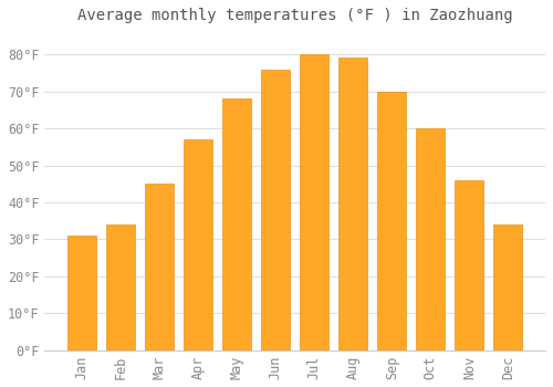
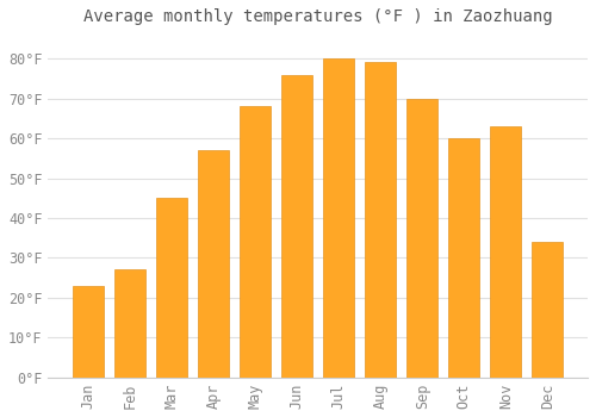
Jan: 31°F -> 23°F
Feb: 34°F -> 27°F
Nov: 46°F -> 63°F
